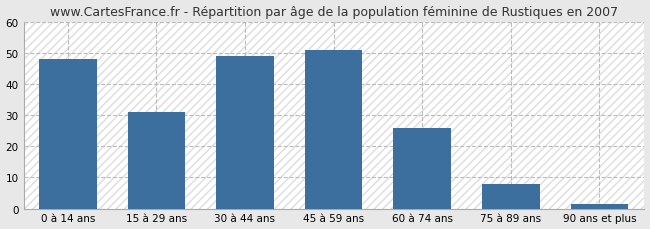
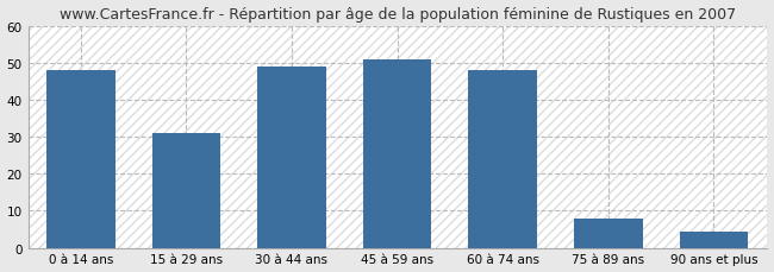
60 à 74 ans: 26.0 -> 48.0
90 ans et plus: 1.5 -> 4.5
